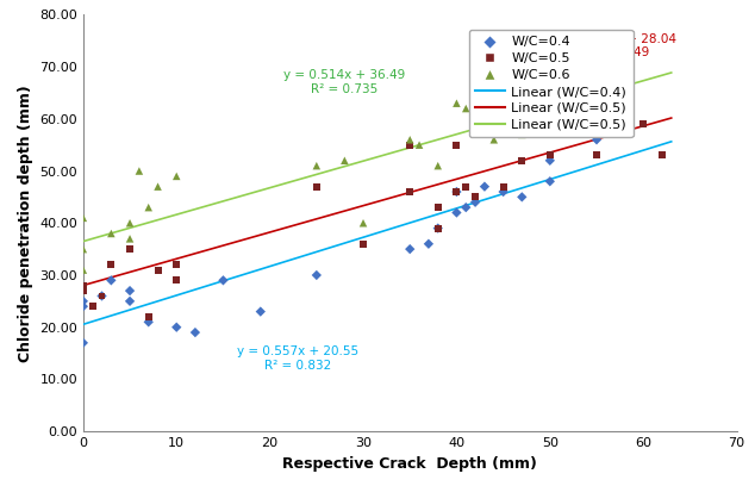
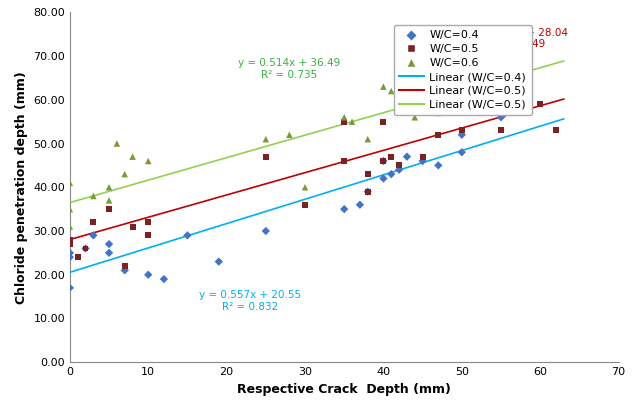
W/C=0.6/10: 49 -> 46
